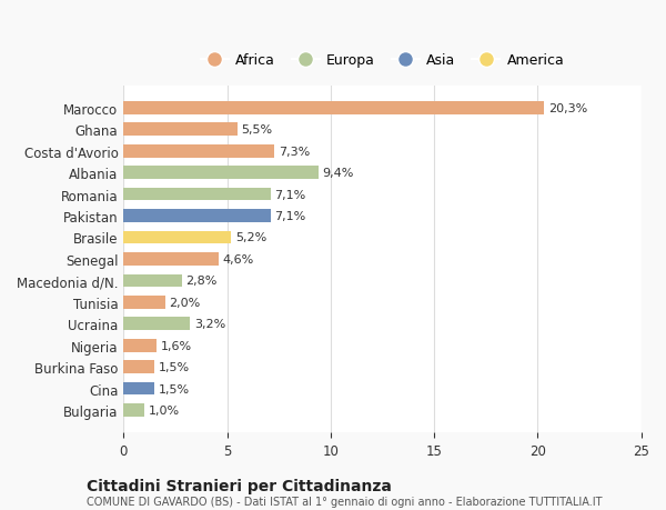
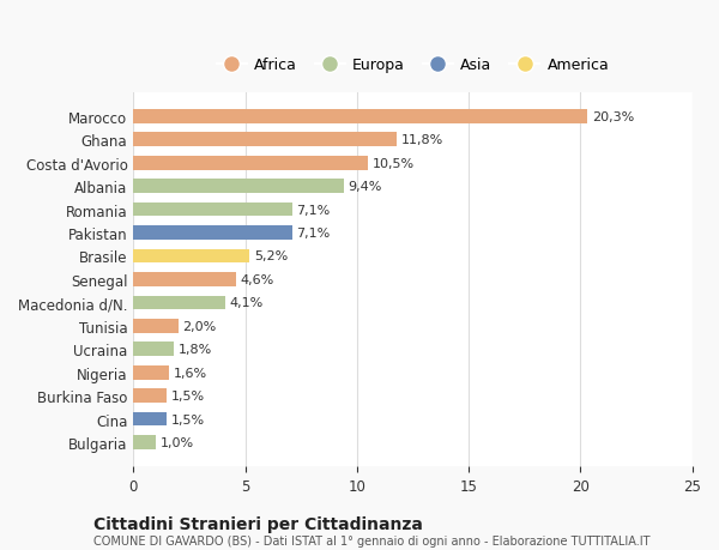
Ghana: 5,5% -> 11,8%
Costa d'Avorio: 7,3% -> 10,5%
Macedonia d/N.: 2,8% -> 4,1%
Ucraina: 3,2% -> 1,8%
